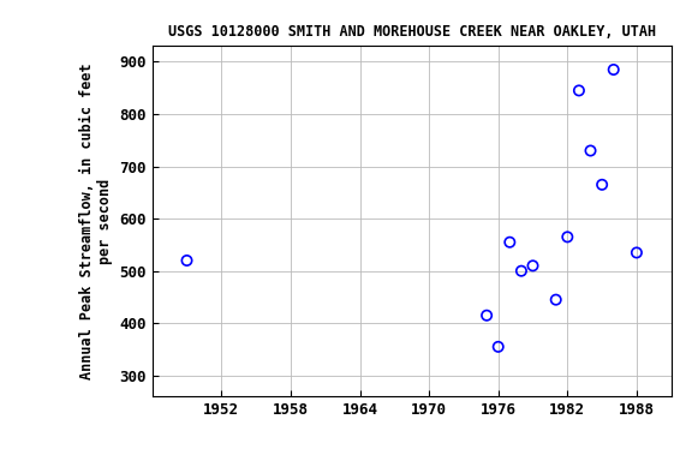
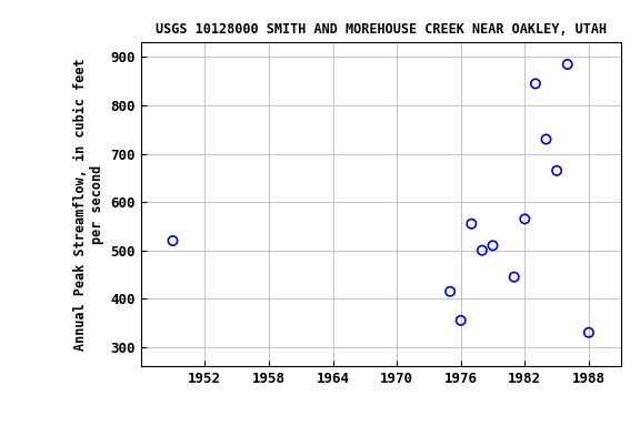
1988: 535 -> 330
